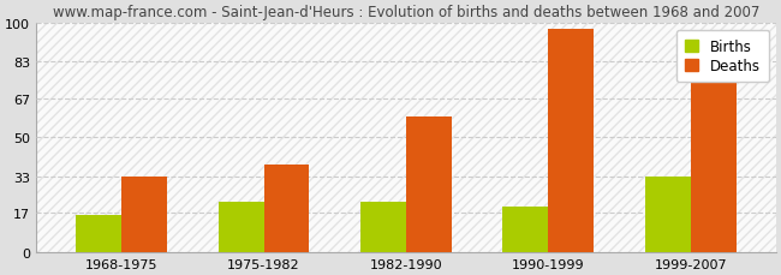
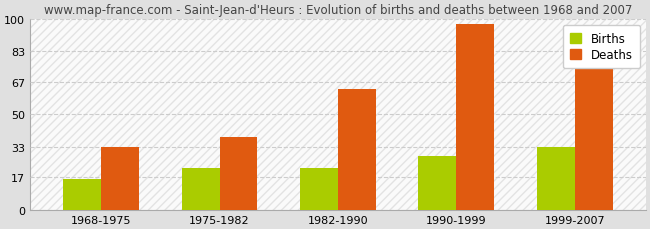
Deaths/1982-1990: 59 -> 63
Births/1990-1999: 20 -> 28
